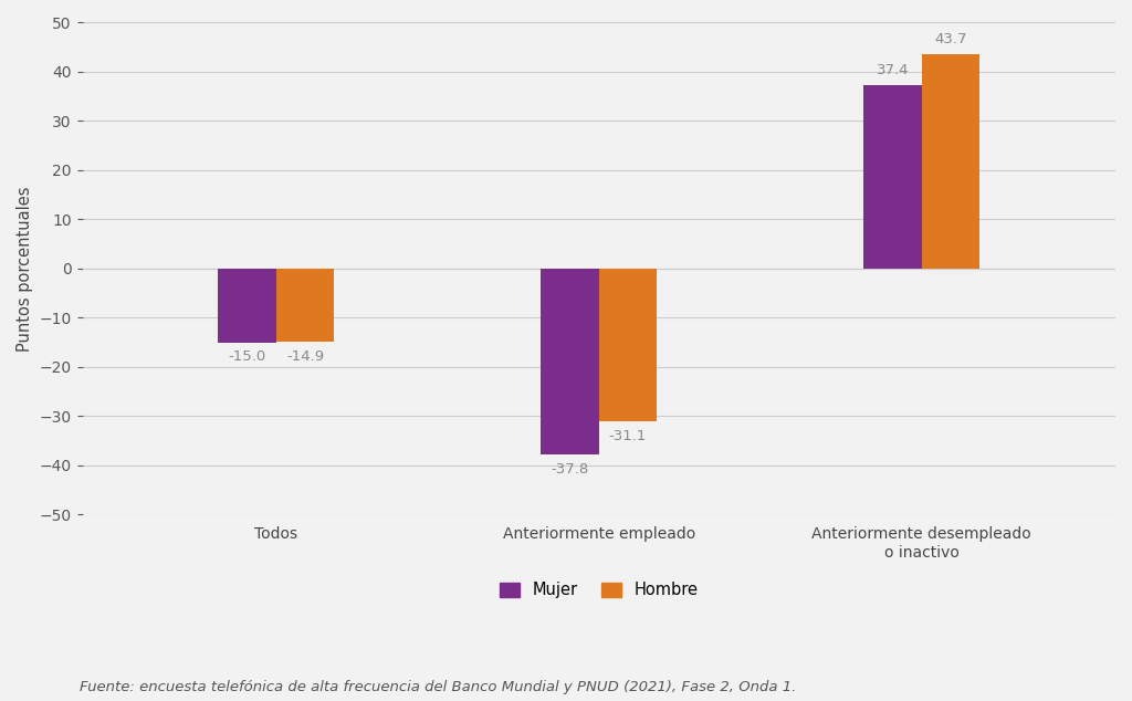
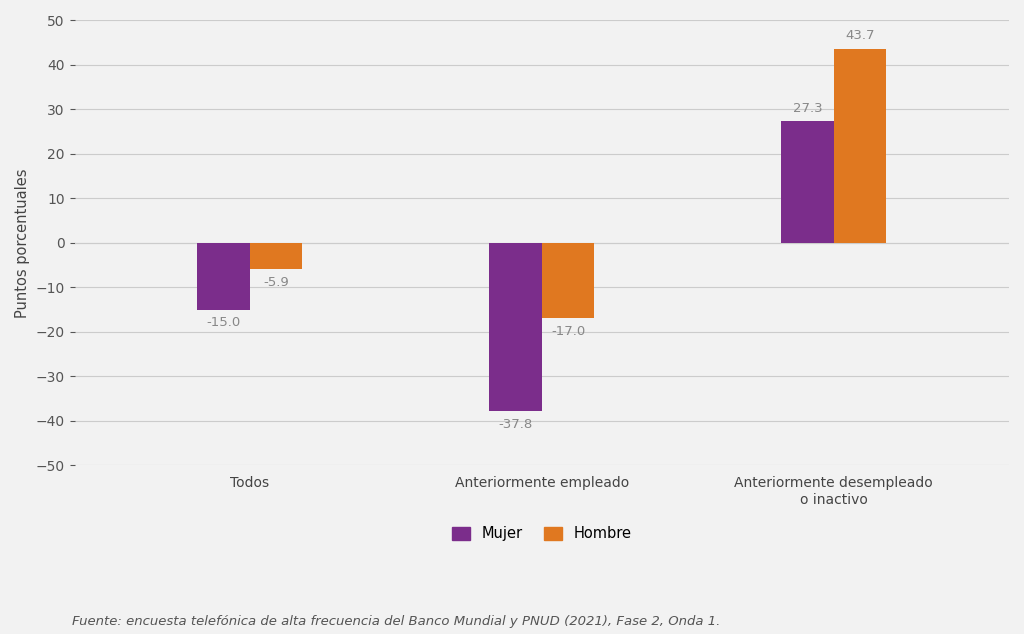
Hombre/Todos: -14.9 -> -5.9
Hombre/Anteriormente empleado: -31.1 -> -17.0
Mujer/Anteriormente desempleado o inactivo: 37.4 -> 27.3
